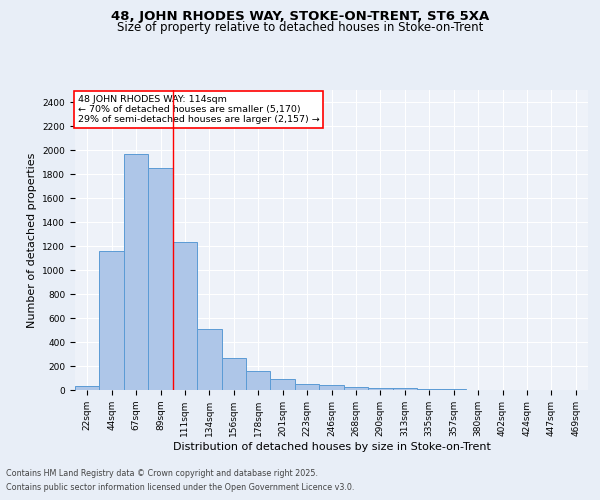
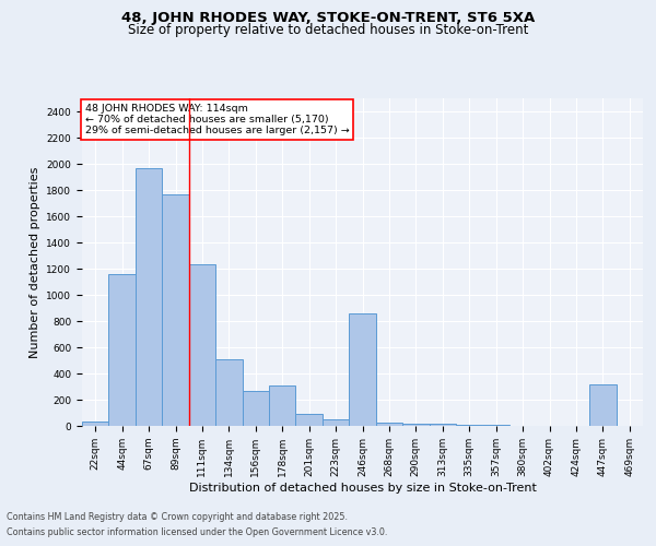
89sqm: 1850 -> 1770
178sqm: 160 -> 310
246sqm: 40 -> 860
447sqm: 0 -> 320
